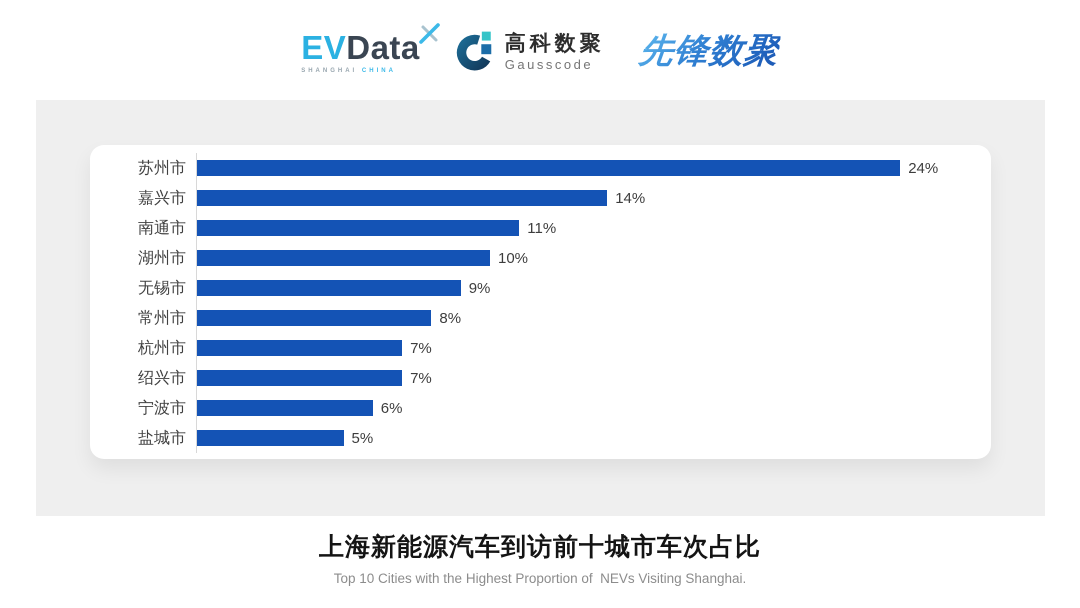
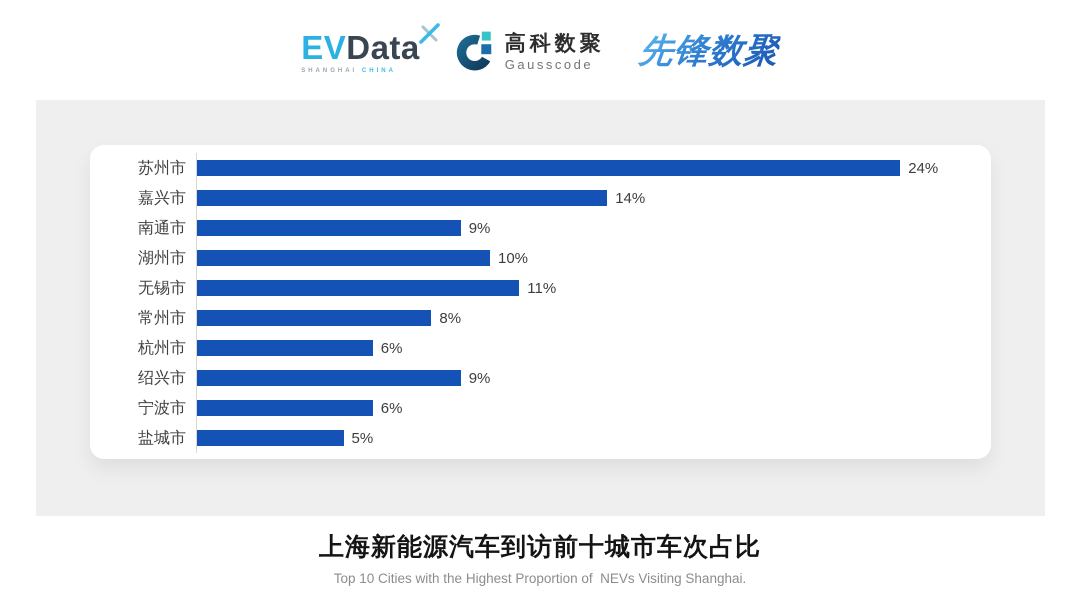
南通市: 11% -> 9%
无锡市: 9% -> 11%
杭州市: 7% -> 6%
绍兴市: 7% -> 9%
